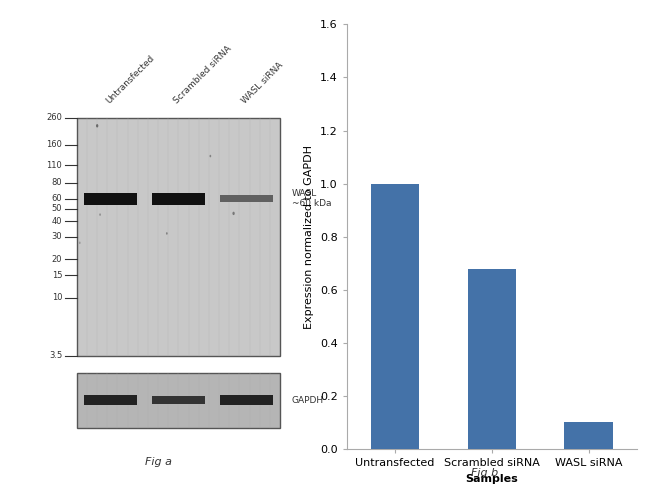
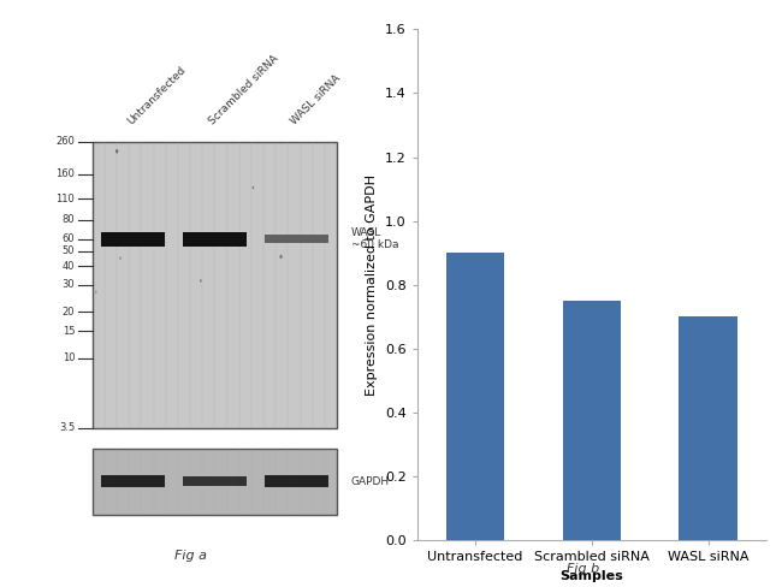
Untransfected: 1.00 -> 0.90
Scrambled siRNA: 0.68 -> 0.75
WASL siRNA: 0.10 -> 0.70
